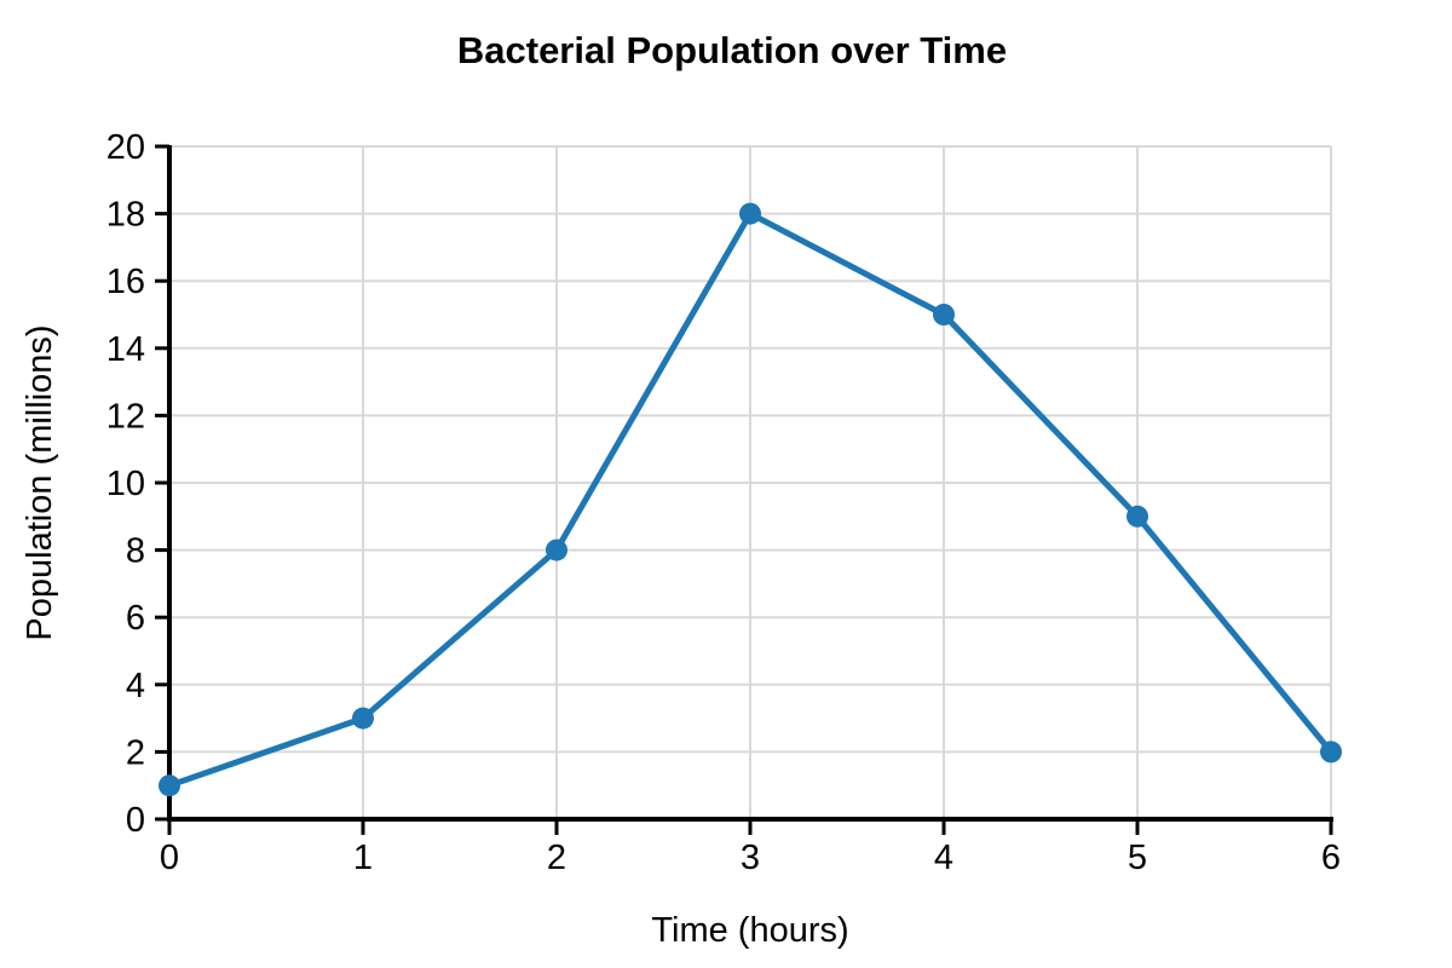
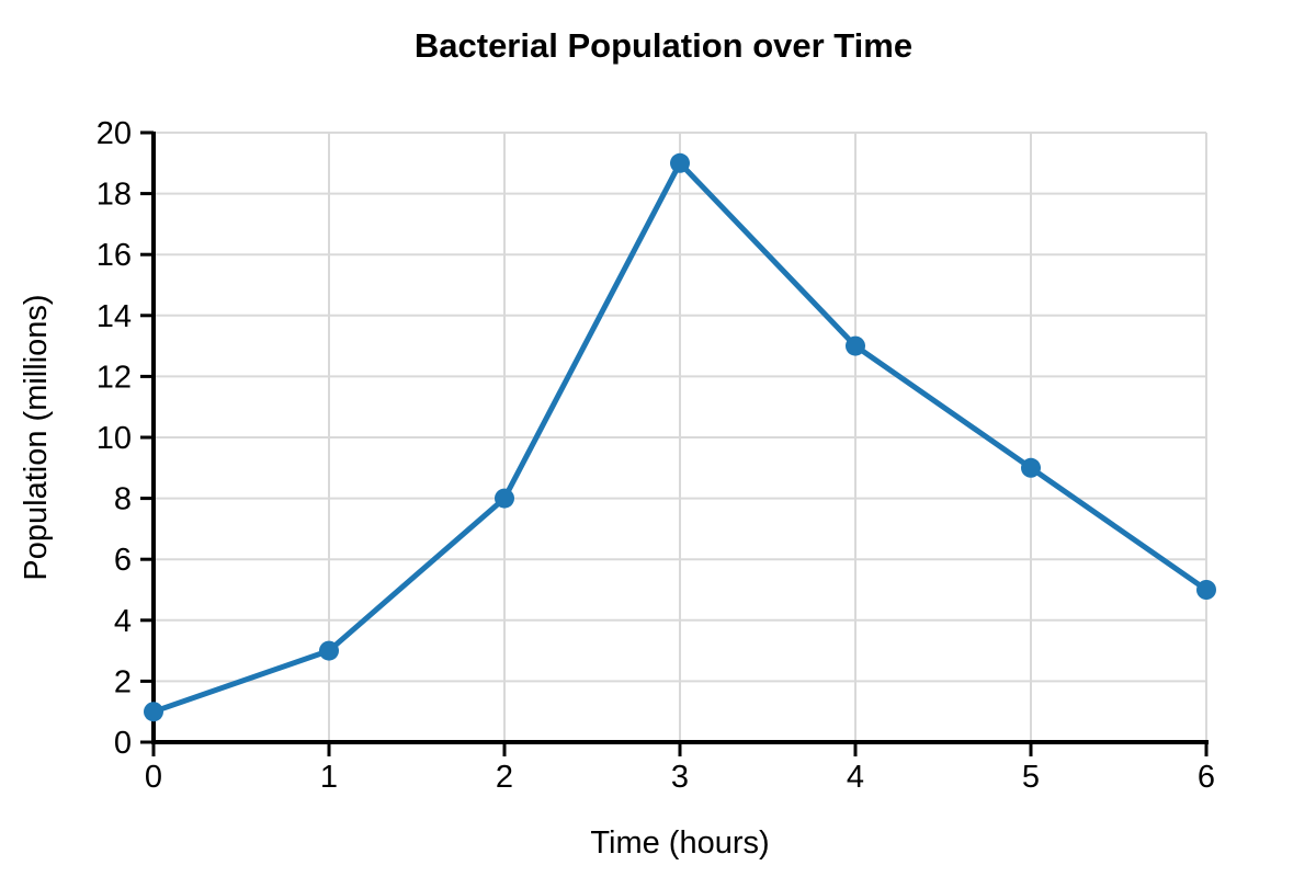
3: 18 -> 19
4: 15 -> 13
6: 2 -> 5
